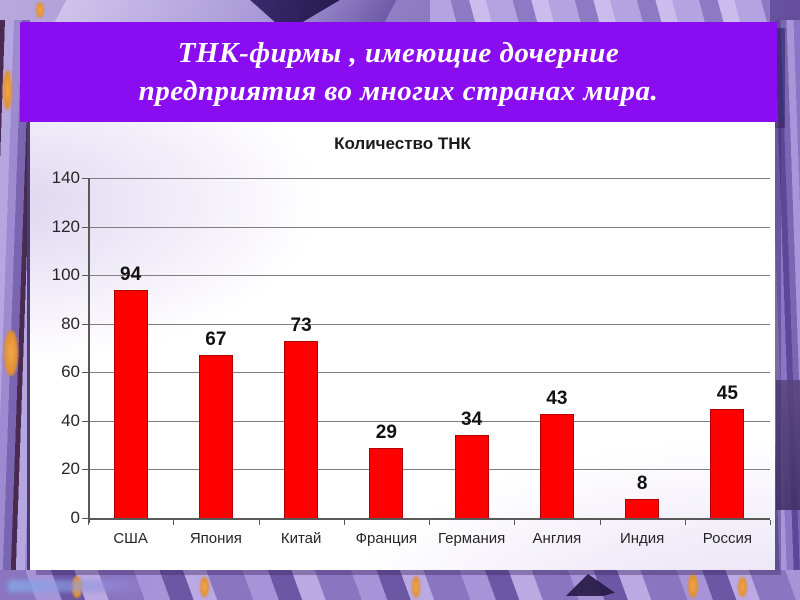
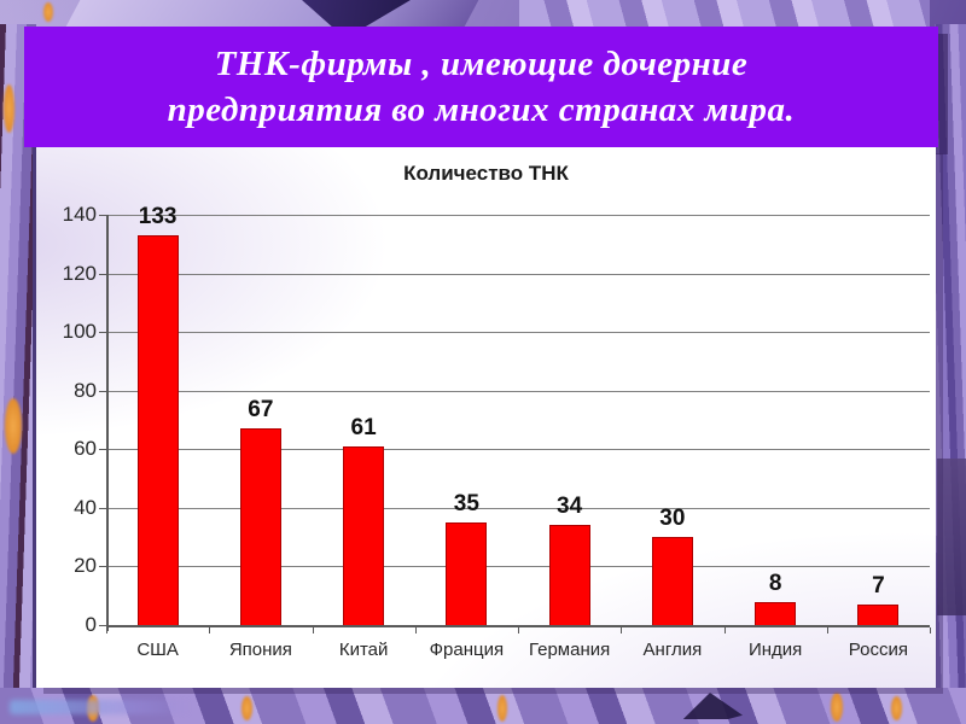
США: 94 -> 133
Китай: 73 -> 61
Франция: 29 -> 35
Англия: 43 -> 30
Россия: 45 -> 7
